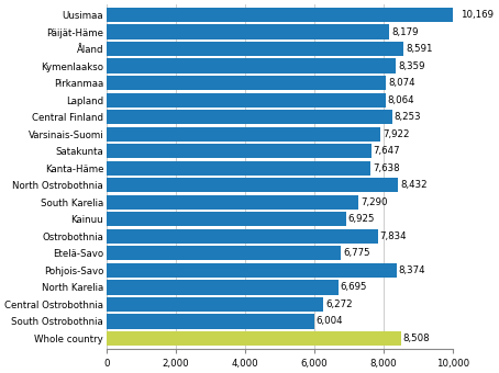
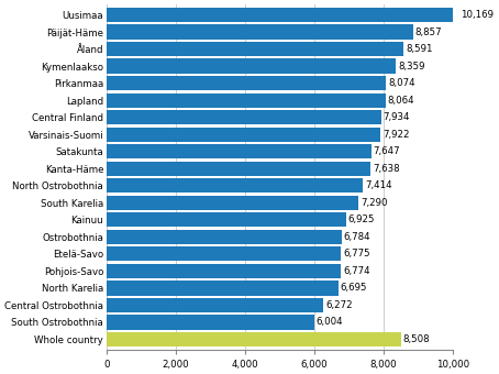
Päijät-Häme: 8,179 -> 8,857
Central Finland: 8,253 -> 7,934
North Ostrobothnia: 8,432 -> 7,414
Ostrobothnia: 7,834 -> 6,784
Pohjois-Savo: 8,374 -> 6,774
